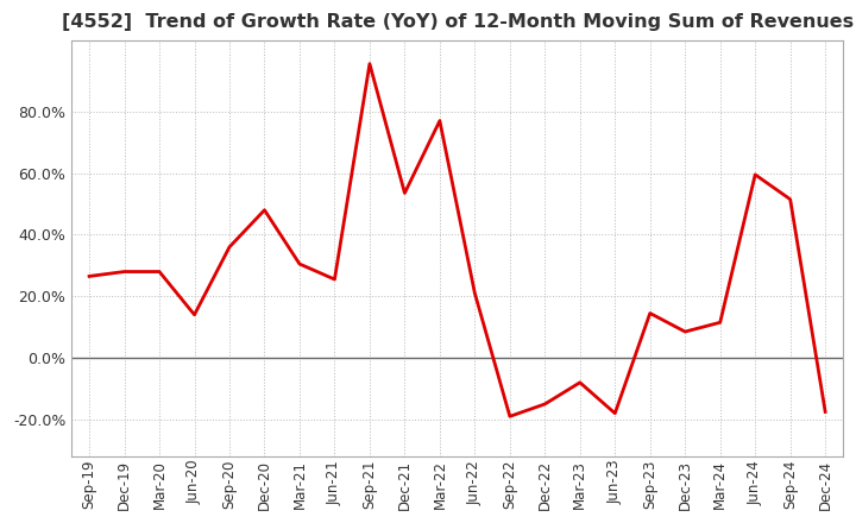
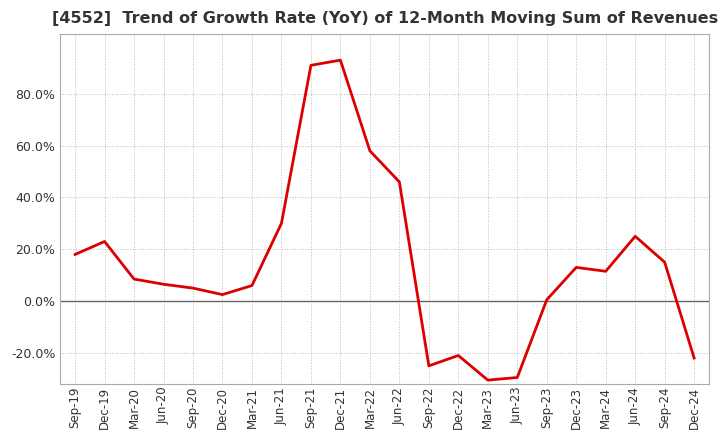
Sep-19: 26.5% -> 18.0%
Dec-19: 28.0% -> 23.0%
Mar-20: 28.0% -> 8.5%
Jun-20: 14.0% -> 6.5%
Sep-20: 36.0% -> 5.0%
Dec-20: 48.0% -> 2.5%
Mar-21: 30.5% -> 6.0%
Jun-21: 25.5% -> 30.0%
Sep-21: 95.5% -> 91.0%
Dec-21: 53.5% -> 93.0%
Mar-22: 77.0% -> 58.0%
Jun-22: 21.0% -> 46.0%
Sep-22: -19.0% -> -25.0%
Dec-22: -15.0% -> -21.0%
Mar-23: -8.0% -> -30.5%
Jun-23: -18.0% -> -29.5%
Sep-23: 14.5% -> 0.5%
Dec-23: 8.5% -> 13.0%
Jun-24: 59.5% -> 25.0%
Sep-24: 51.5% -> 15.0%
Dec-24: -17.5% -> -22.0%
